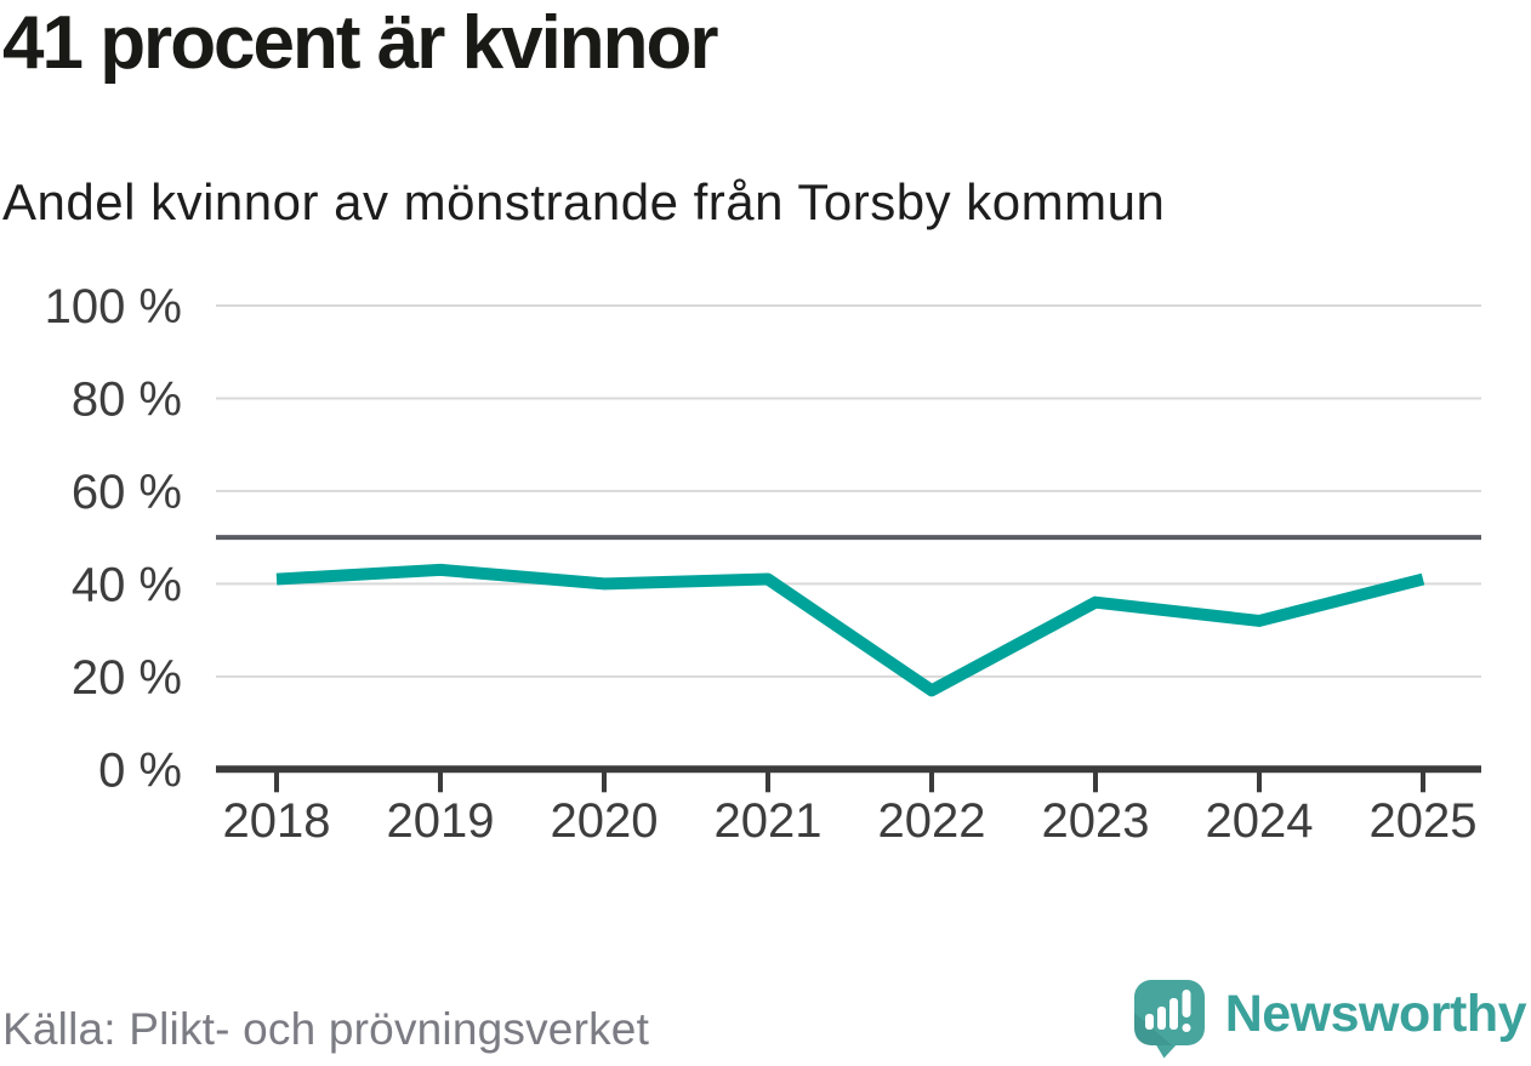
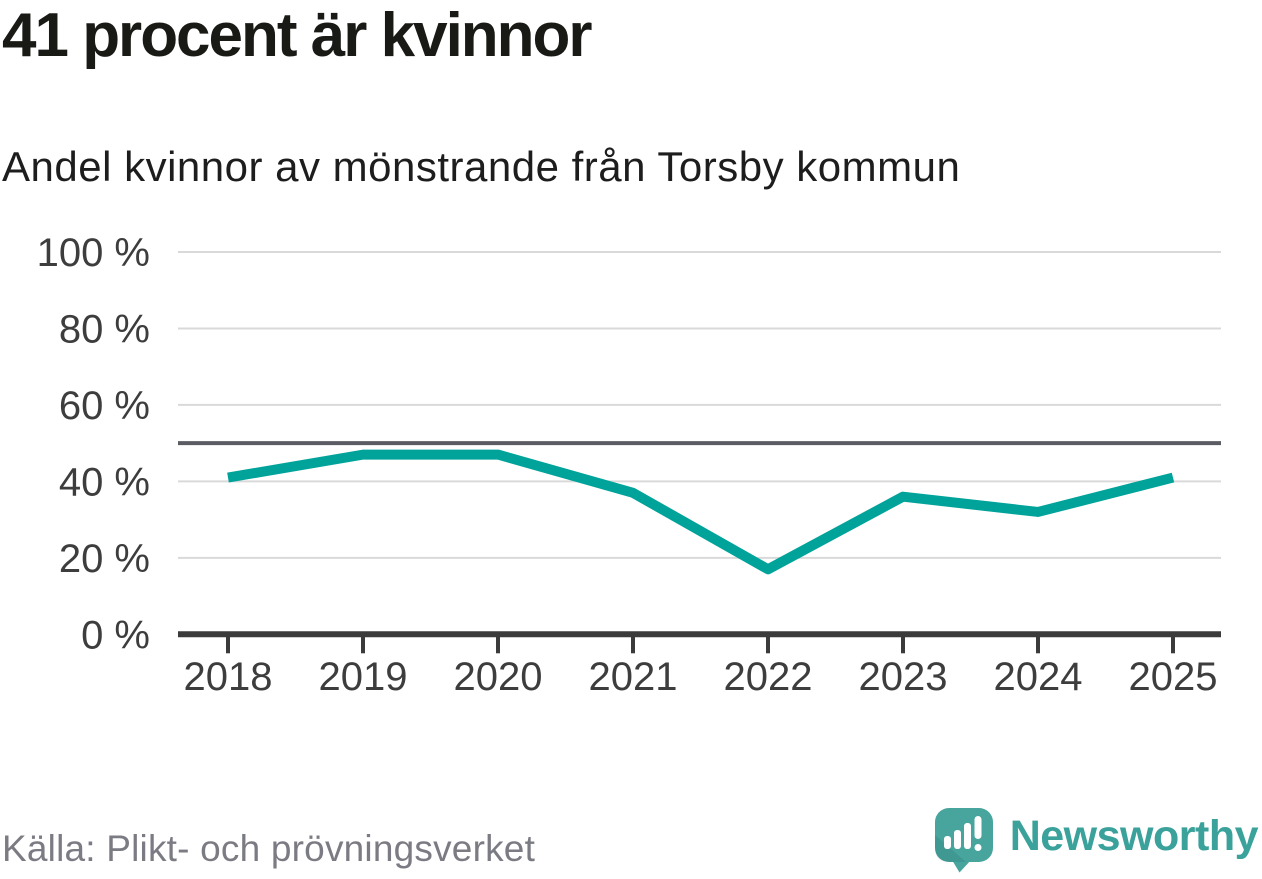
2019: 43% -> 47%
2020: 40% -> 47%
2021: 41% -> 37%
